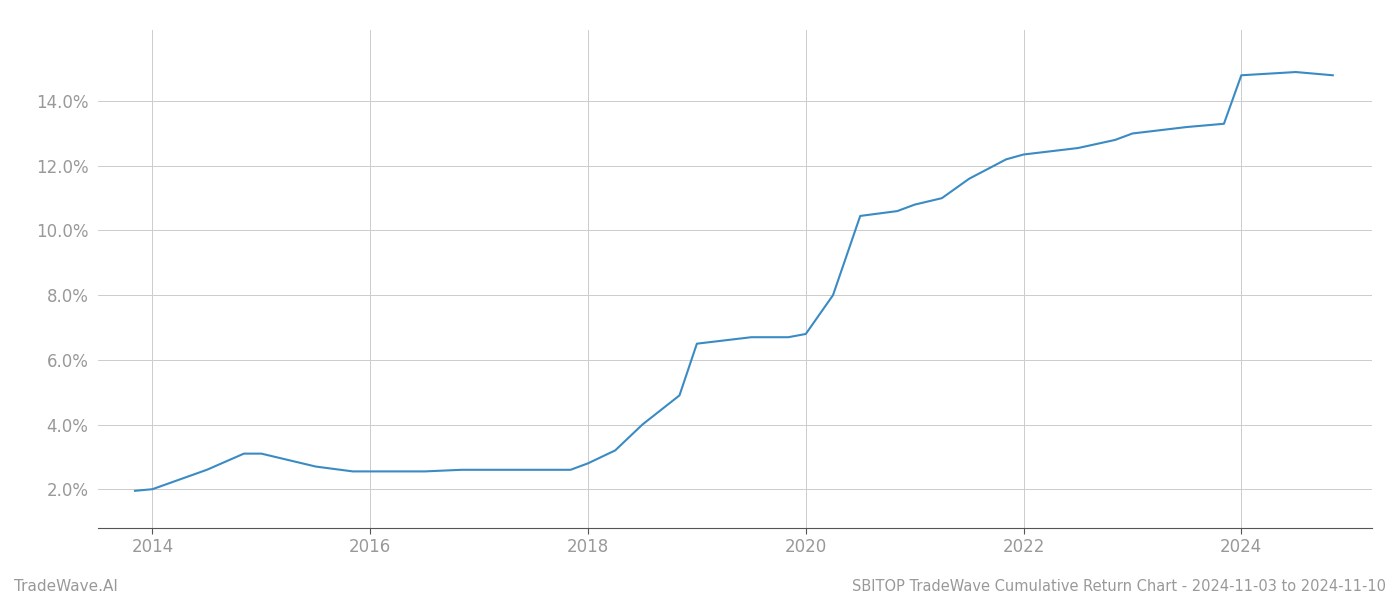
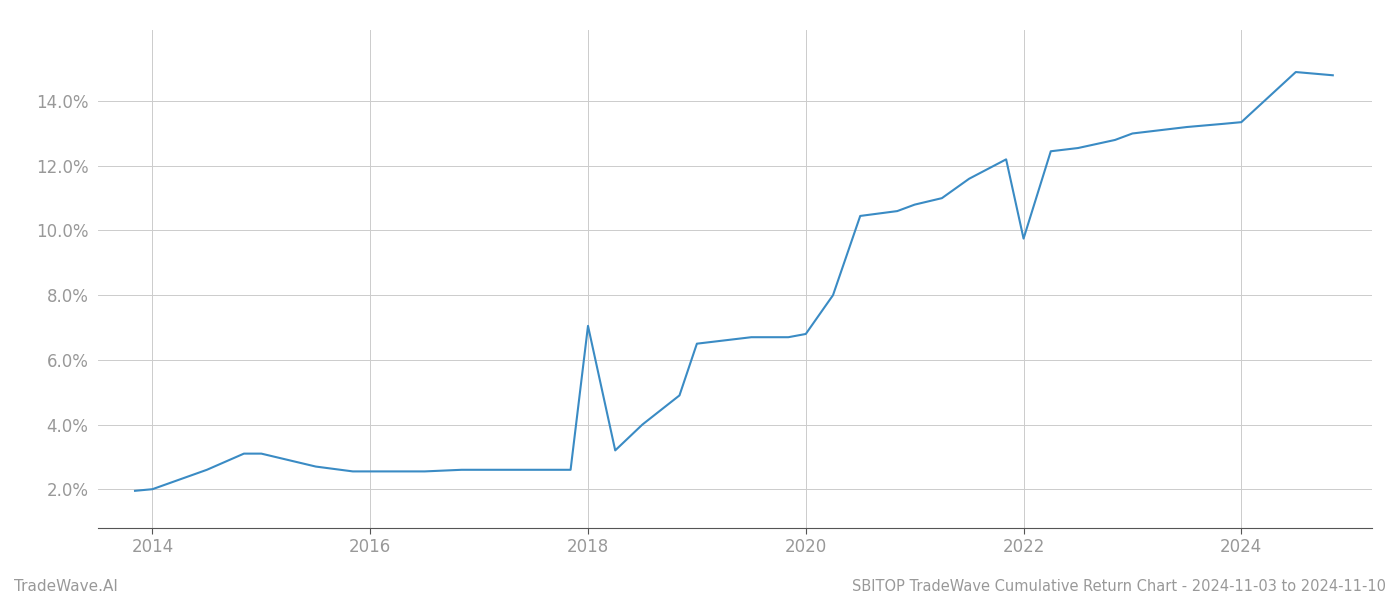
2018: 2.80% -> 7.05%
2022: 12.35% -> 9.75%
2024: 14.80% -> 13.35%
